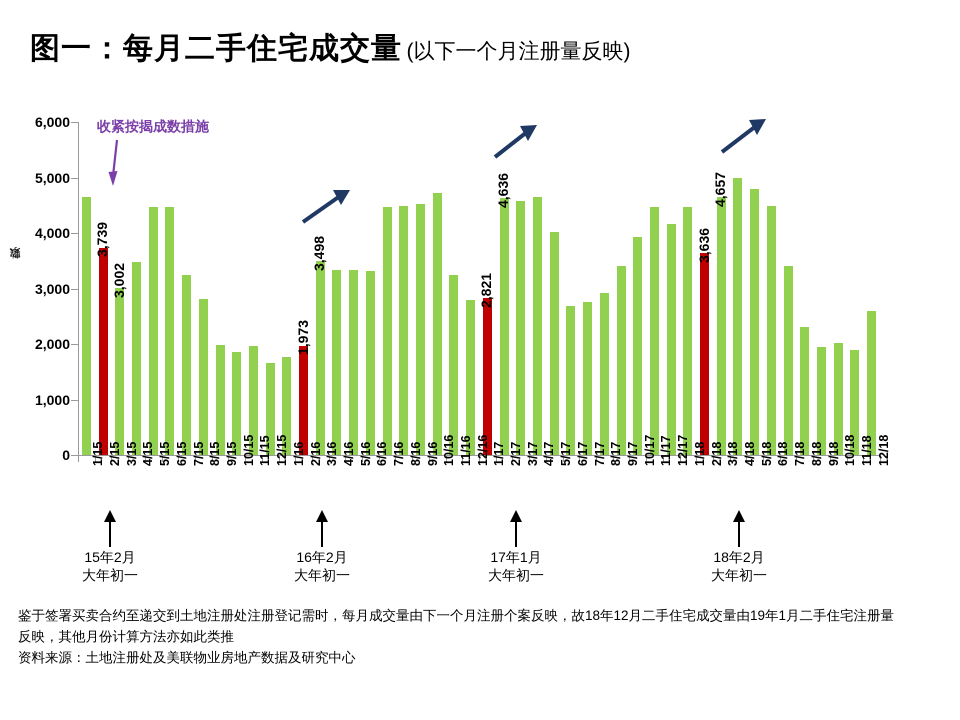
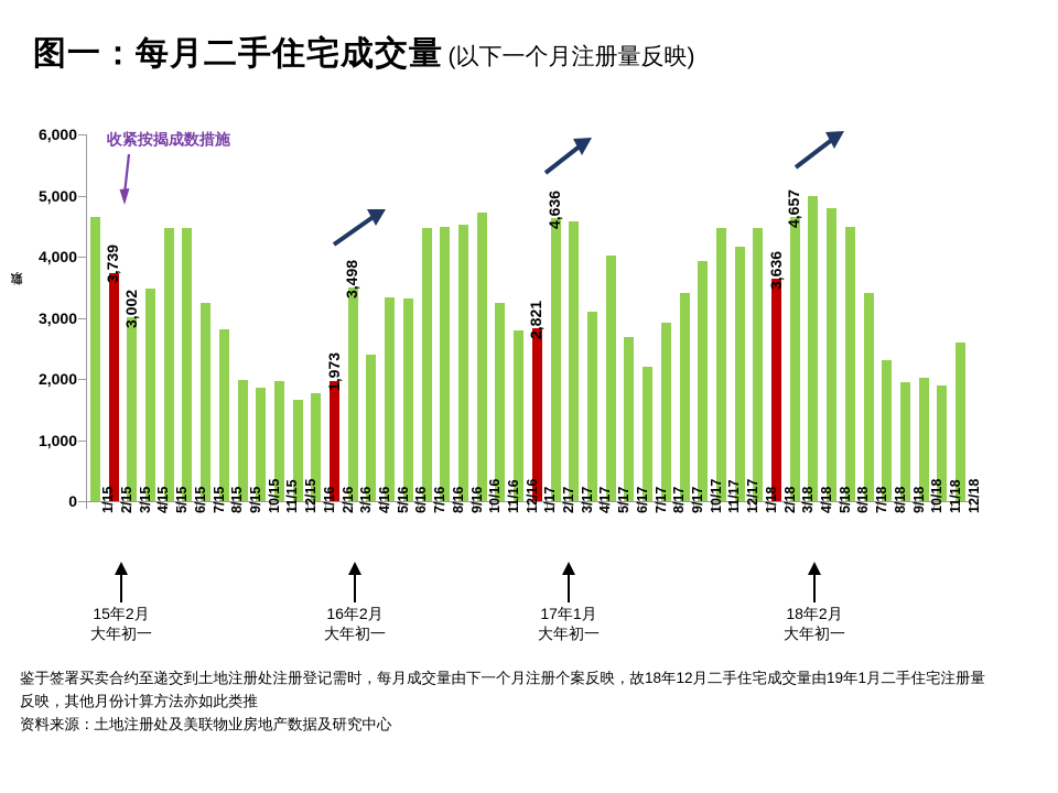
4/16: 3300 -> 2400
4/17: 4600 -> 3100
7/17: 2800 -> 2200
